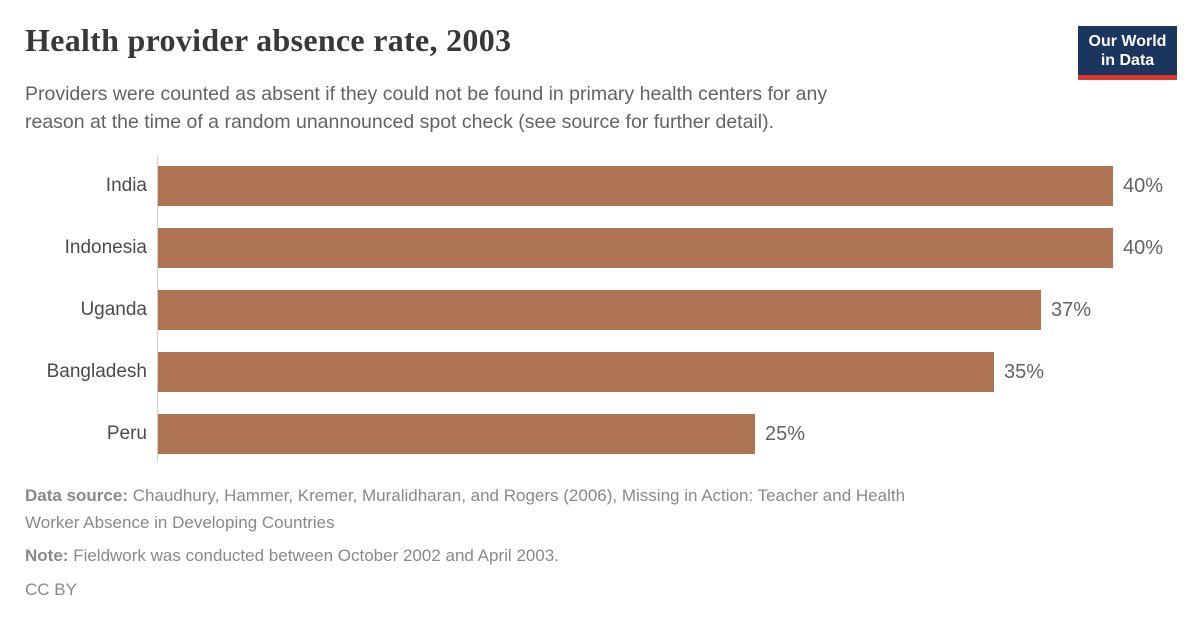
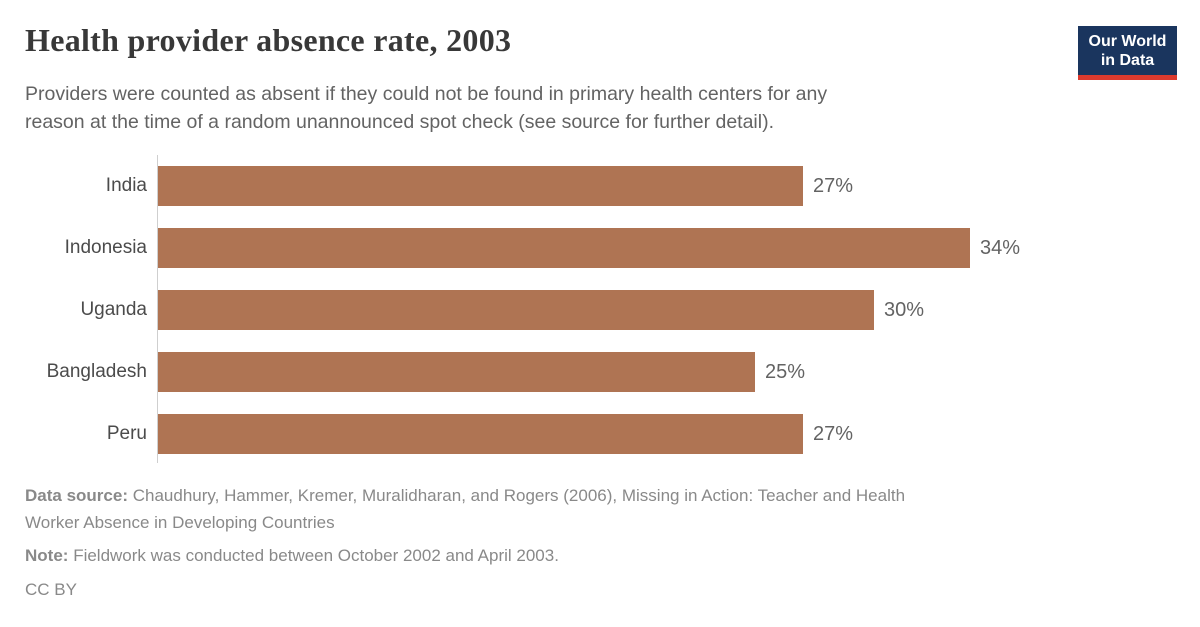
India: 40% -> 27%
Indonesia: 40% -> 34%
Uganda: 37% -> 30%
Bangladesh: 35% -> 25%
Peru: 25% -> 27%
